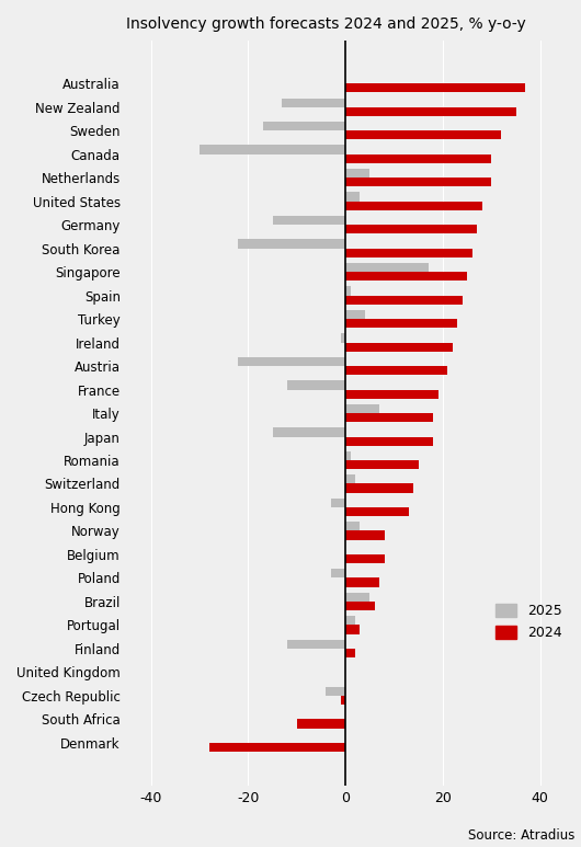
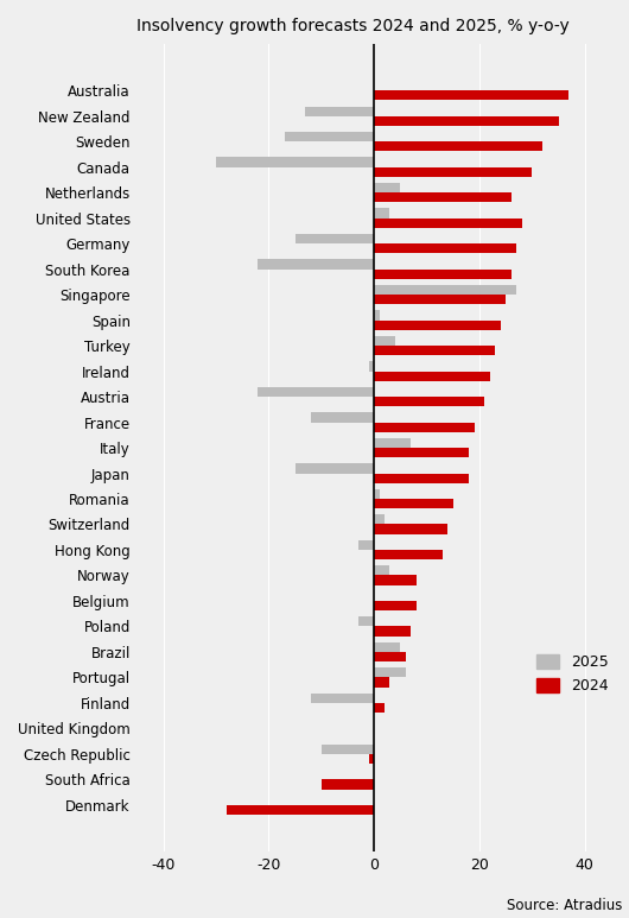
2024/Netherlands: 30 -> 26
2025/Singapore: 17 -> 27
2025/Portugal: 2 -> 6
2025/Czech Republic: -4 -> -10
